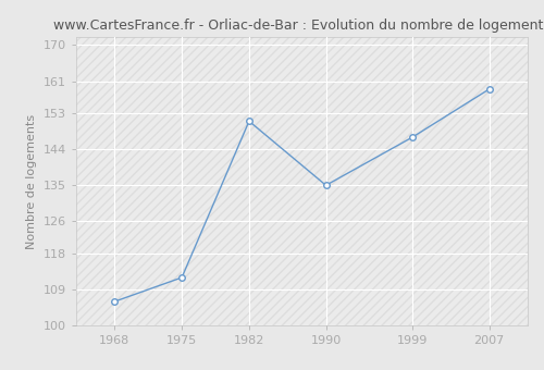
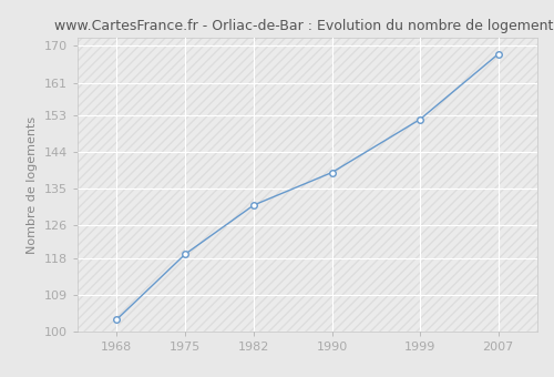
1968: 106 -> 103
1975: 112 -> 119
1982: 151 -> 131
1990: 135 -> 139
1999: 147 -> 152
2007: 159 -> 168
